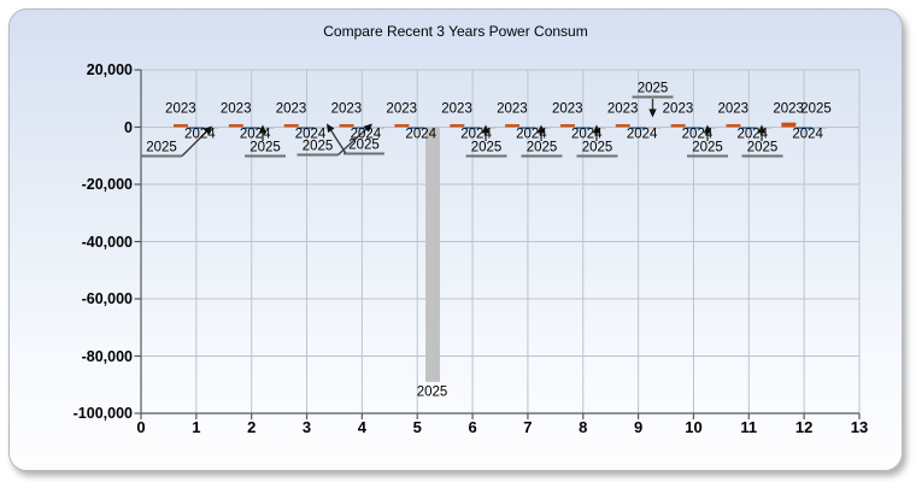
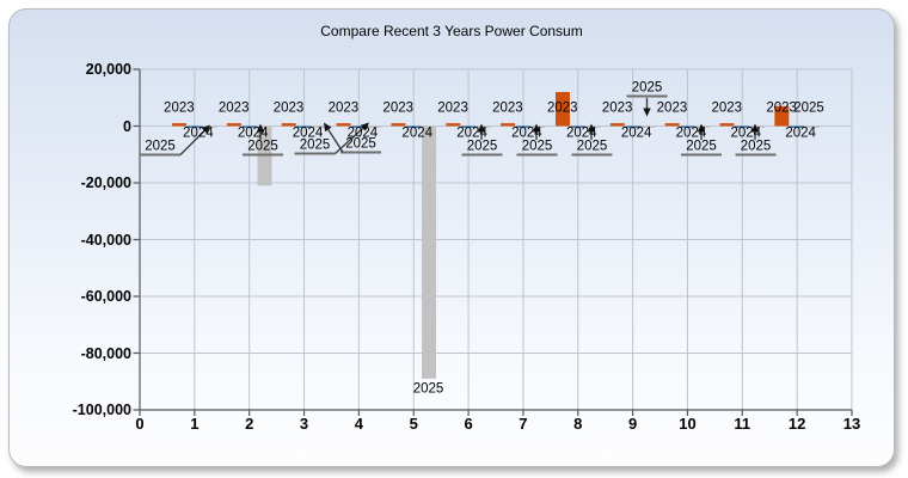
2025/2: -1000 -> -21000
2023/8: 1000 -> 12000
2023/12: 2000 -> 7000
